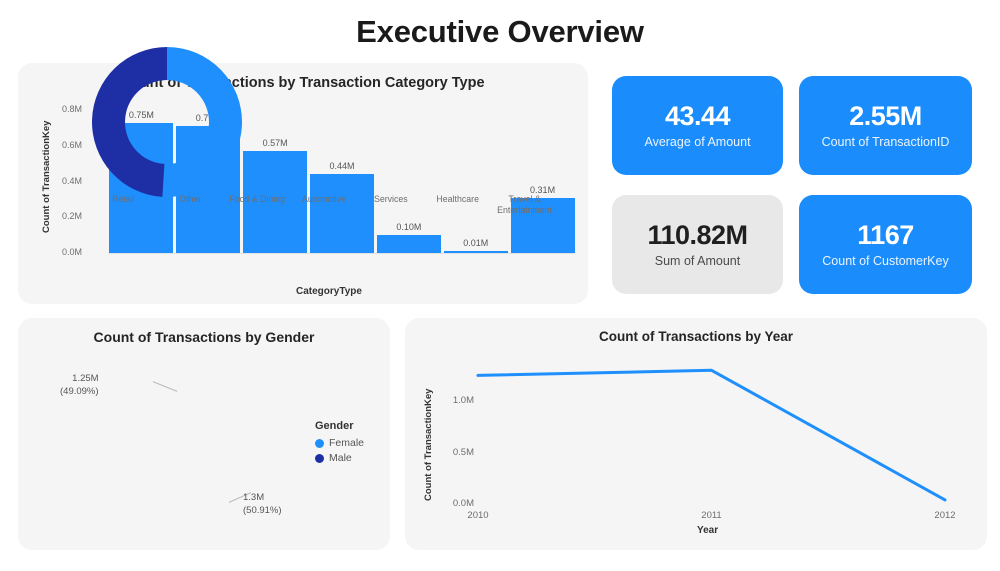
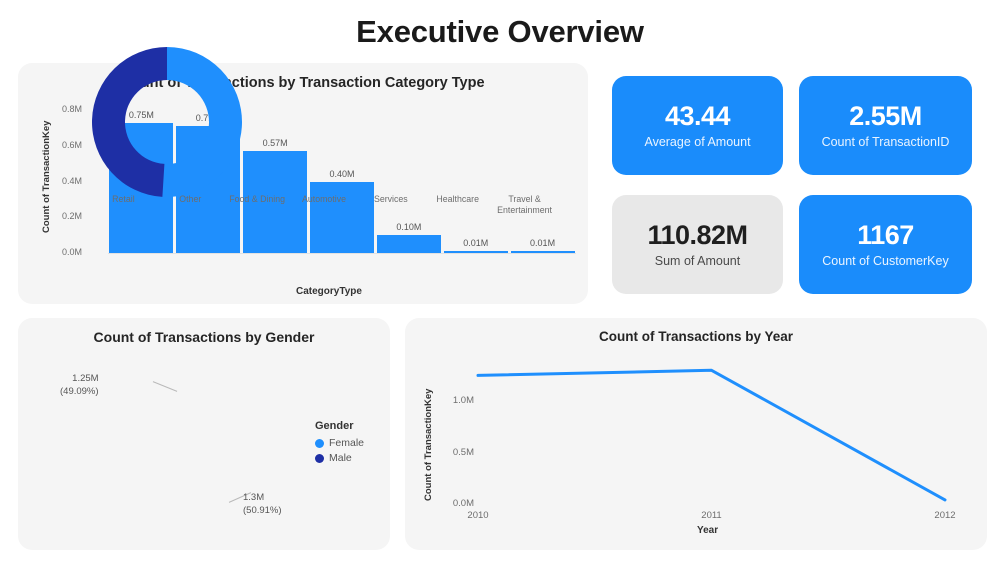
Count of Transactions by Transaction Category Type/Automotive: 0.44M -> 0.40M
Count of Transactions by Transaction Category Type/Travel & Entertainment: 0.31M -> 0.01M
